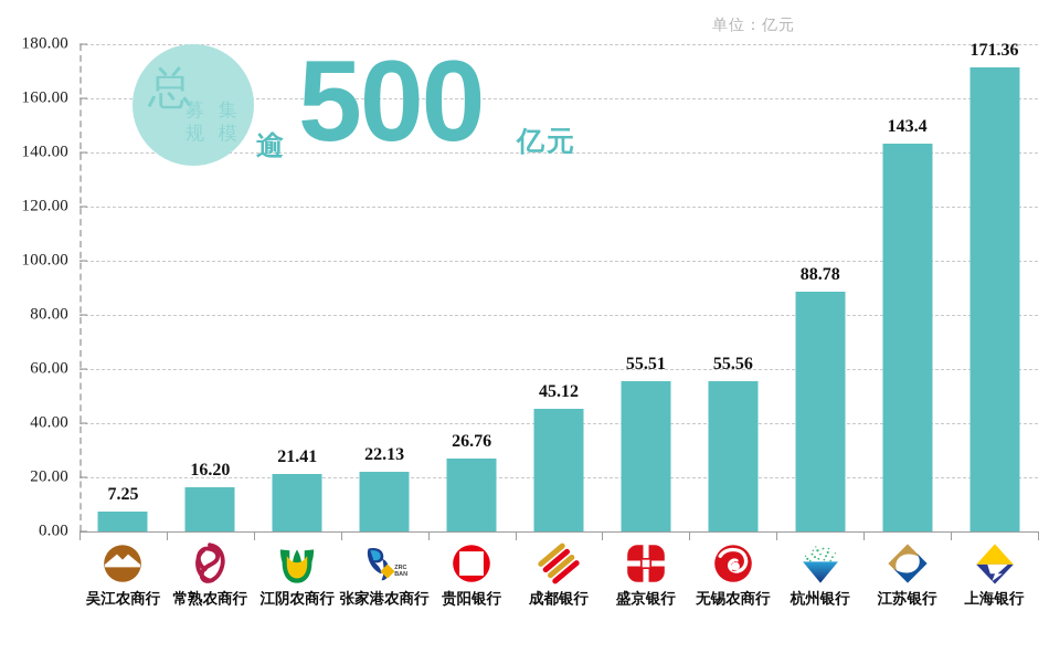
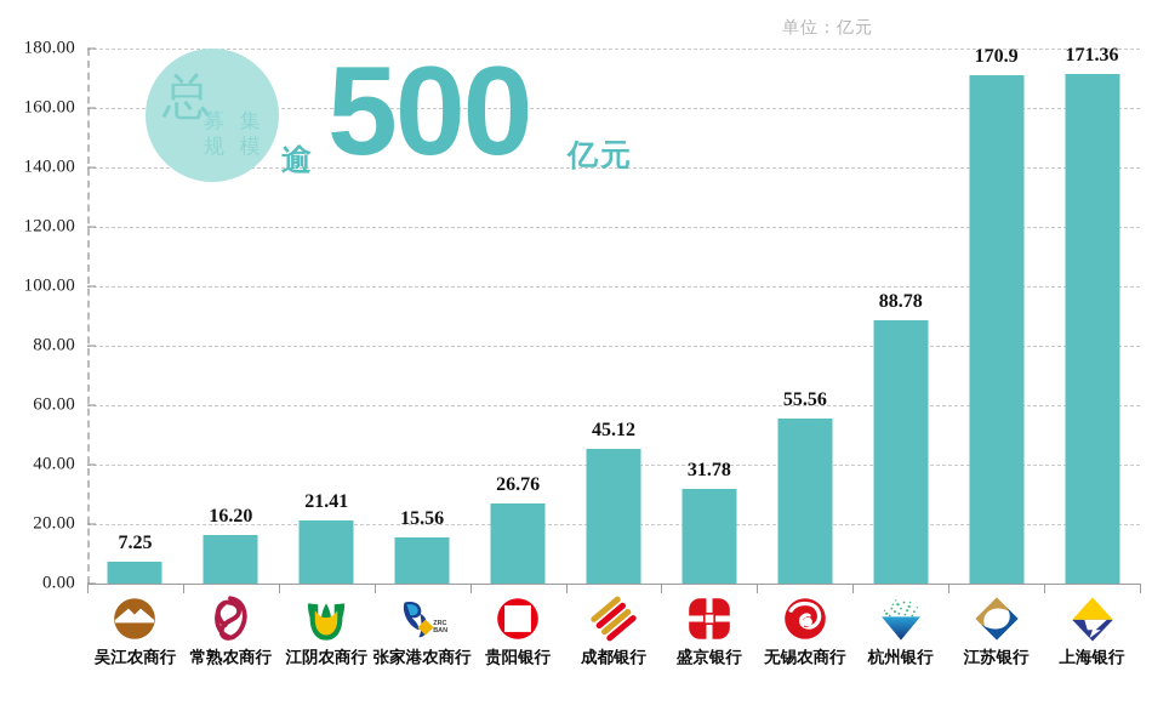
张家港农商行: 22.13 -> 15.56
盛京银行: 55.51 -> 31.78
江苏银行: 143.4 -> 170.9
